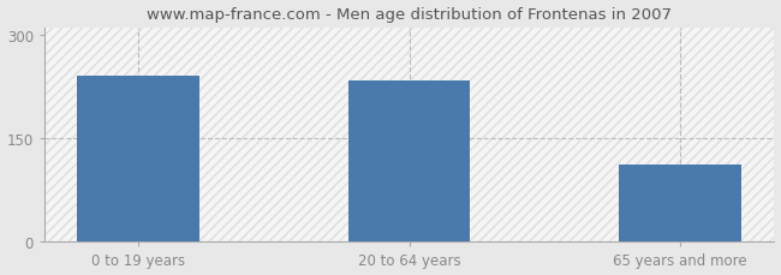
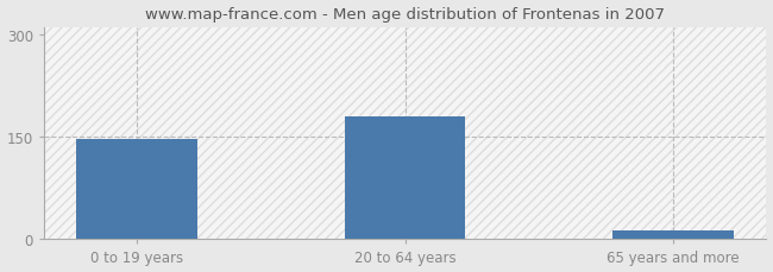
0 to 19 years: 240 -> 147
20 to 64 years: 234 -> 180
65 years and more: 112 -> 13
